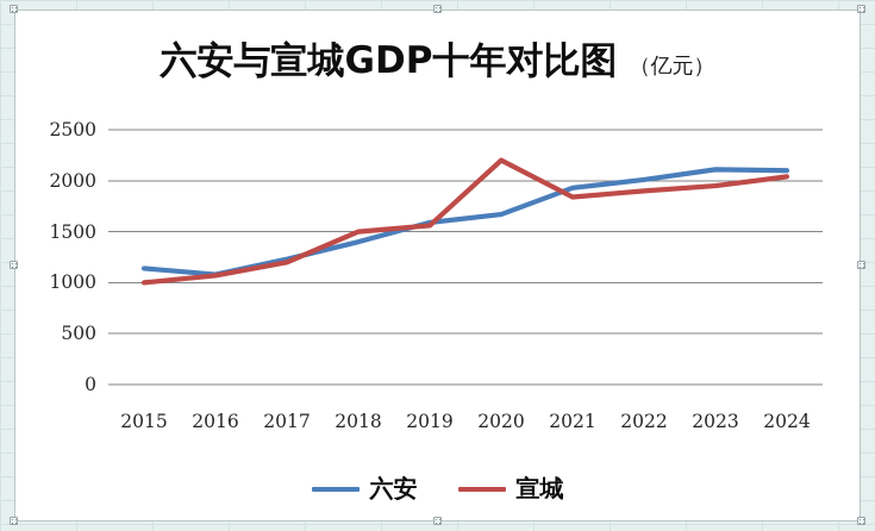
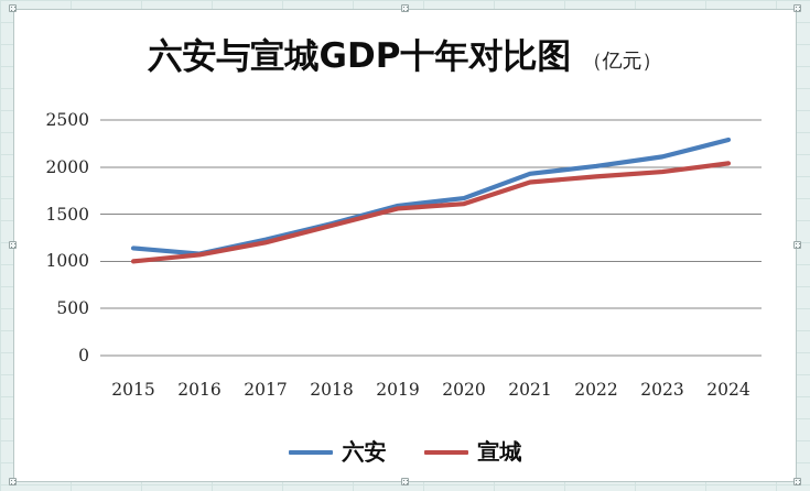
宣城/2018: 1500 -> 1400
宣城/2020: 2200 -> 1600
六安/2024: 2100 -> 2300
